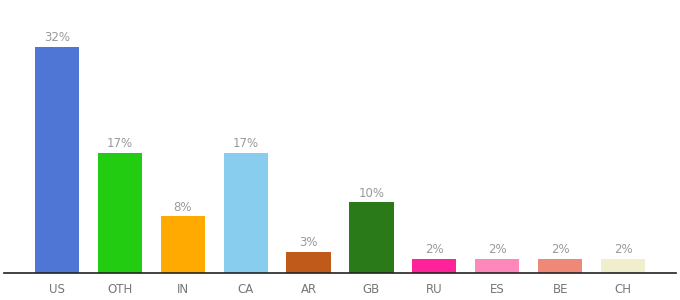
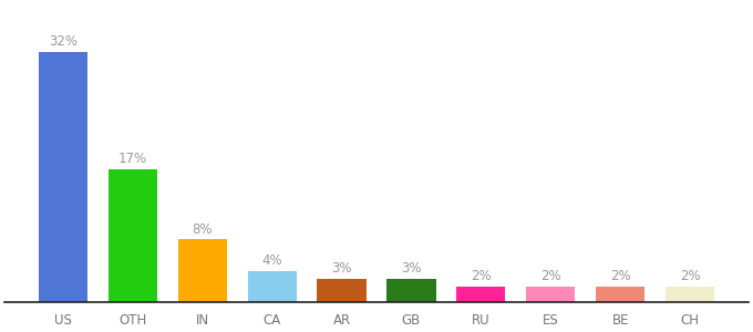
CA: 17% -> 4%
GB: 10% -> 3%
